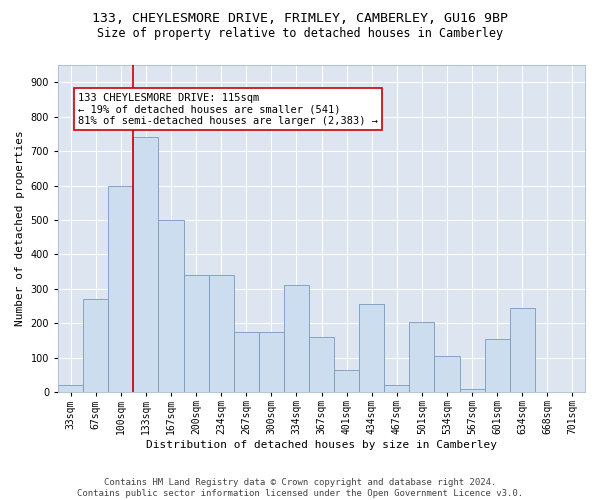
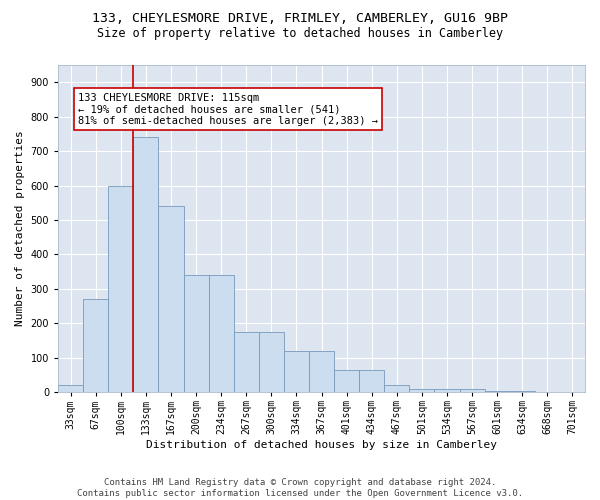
167sqm: 500 -> 540
334sqm: 310 -> 120
367sqm: 160 -> 120
434sqm: 255 -> 65
501sqm: 205 -> 10
534sqm: 105 -> 10
601sqm: 155 -> 5
634sqm: 245 -> 5
